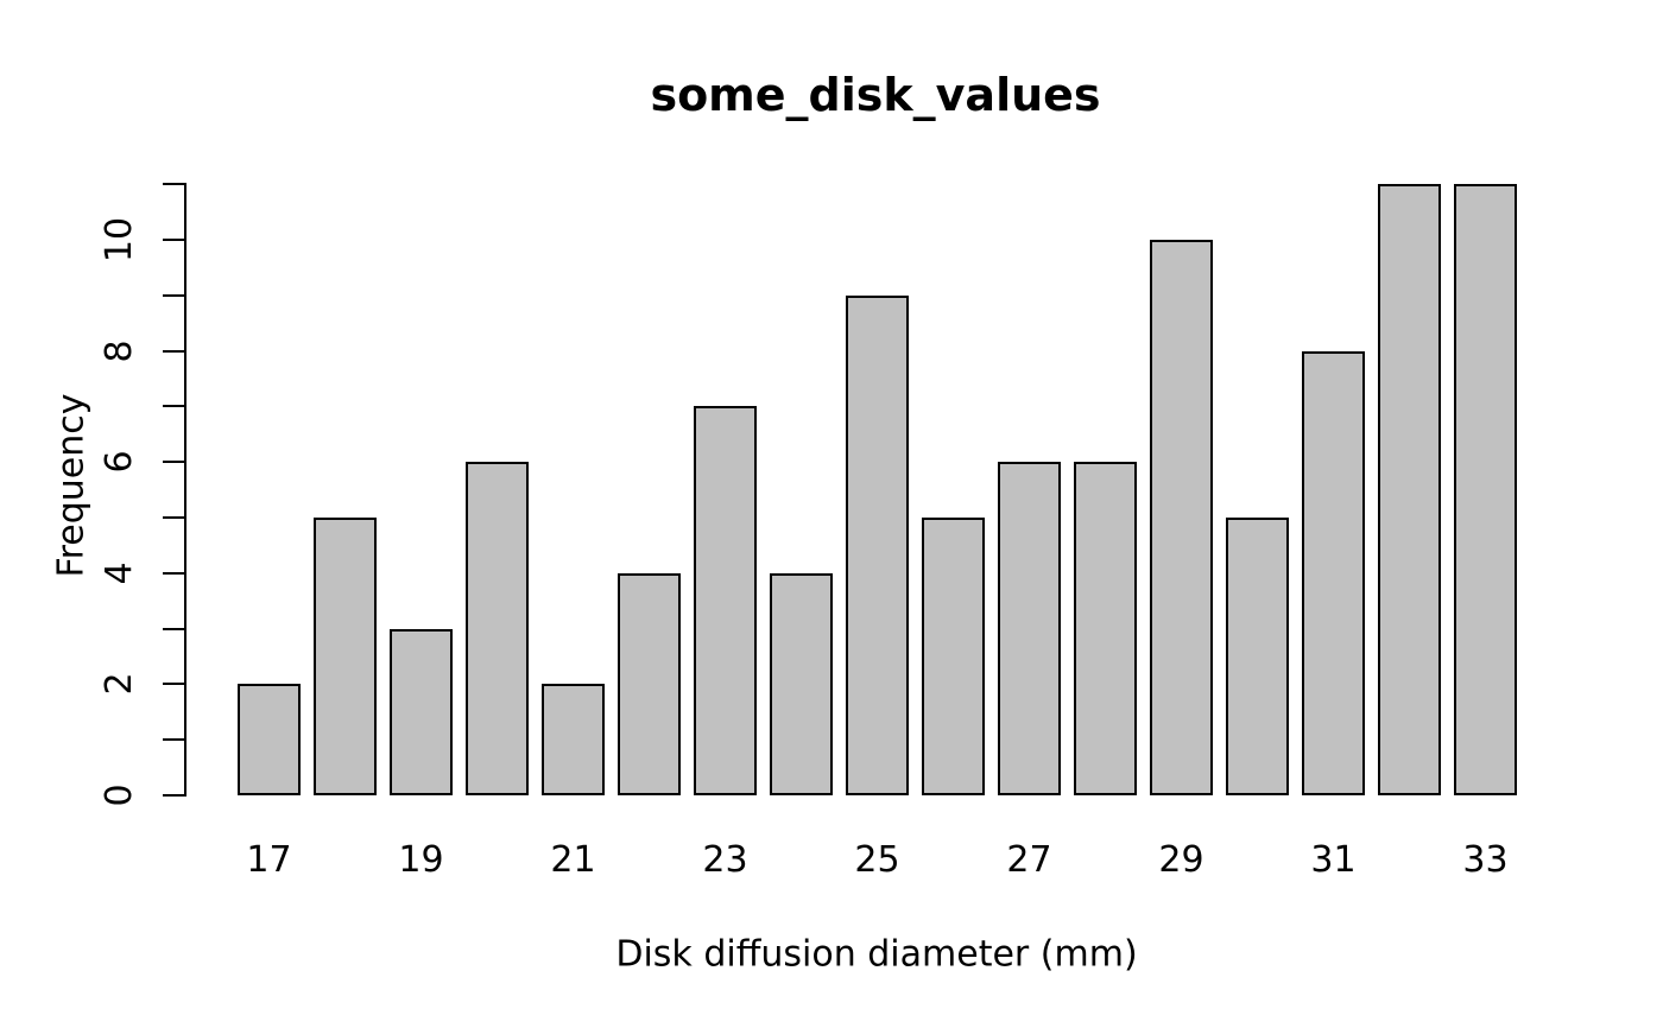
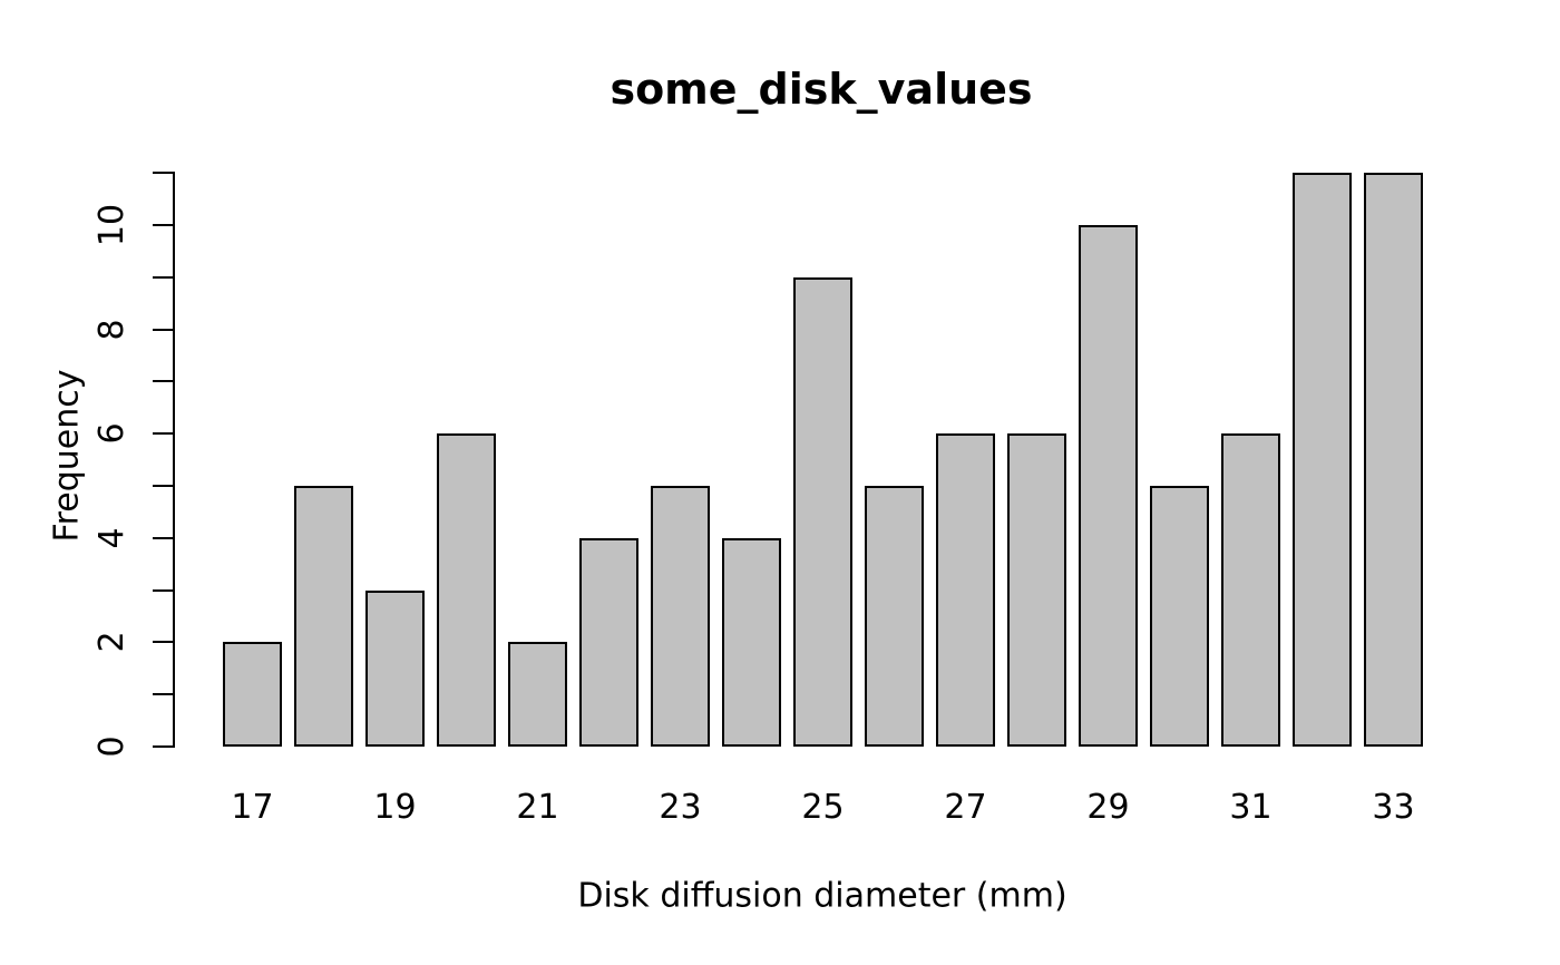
23: 7 -> 5
31: 8 -> 6
